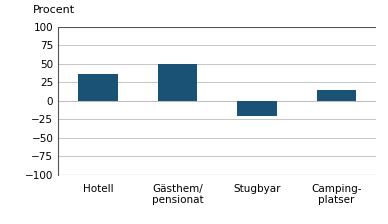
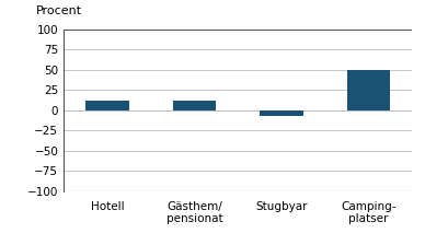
Hotell: 36 -> 12
Gästhem/ pensionat: 50 -> 12
Stugbyar: -20 -> -7
Camping- platser: 14 -> 50
